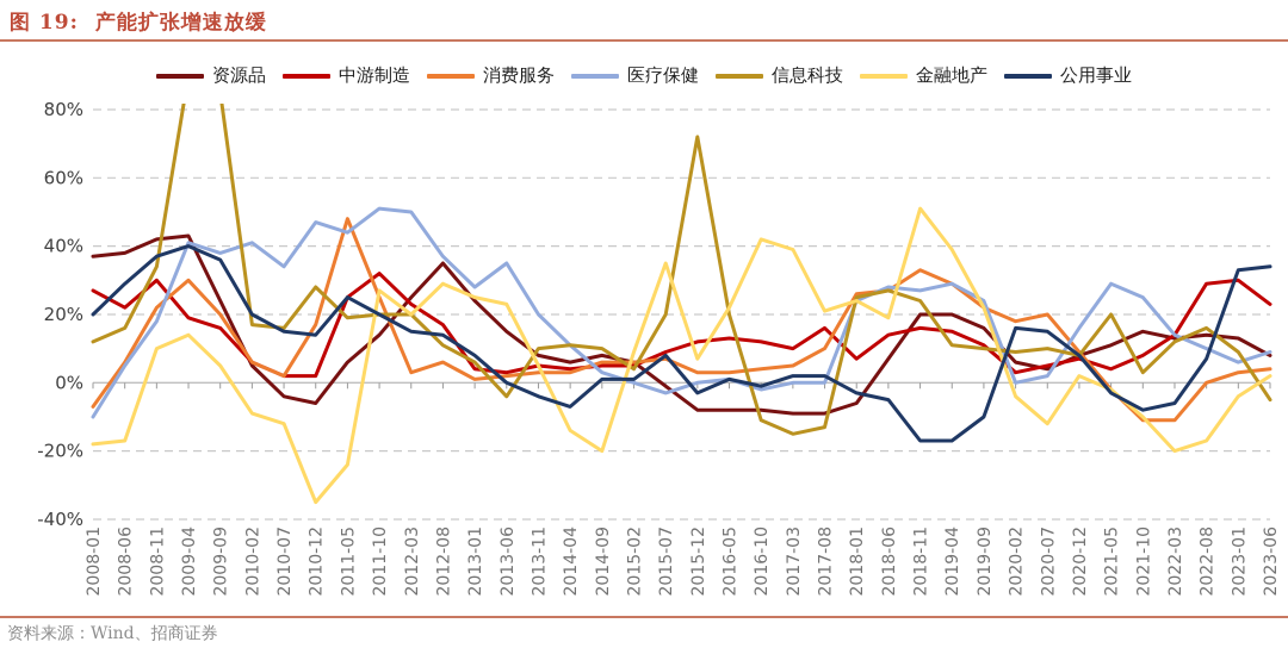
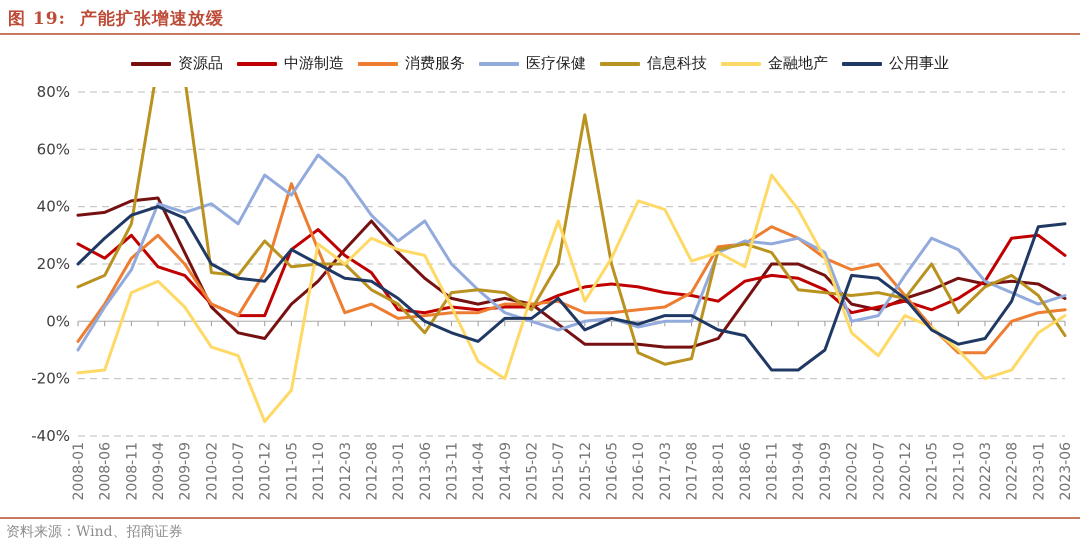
医疗保健/2010-12: 47% -> 51%
医疗保健/2011-10: 51% -> 58%
中游制造/2017-08: 16% -> 9%
